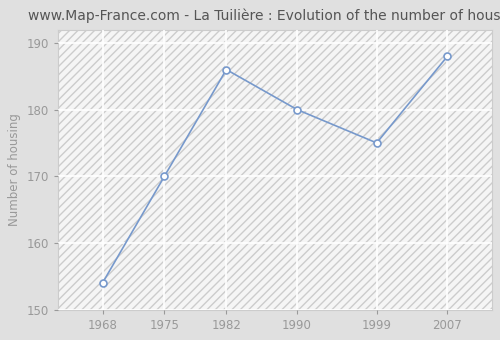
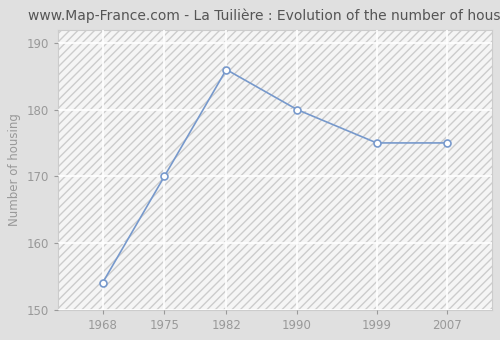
2007: 188 -> 175
